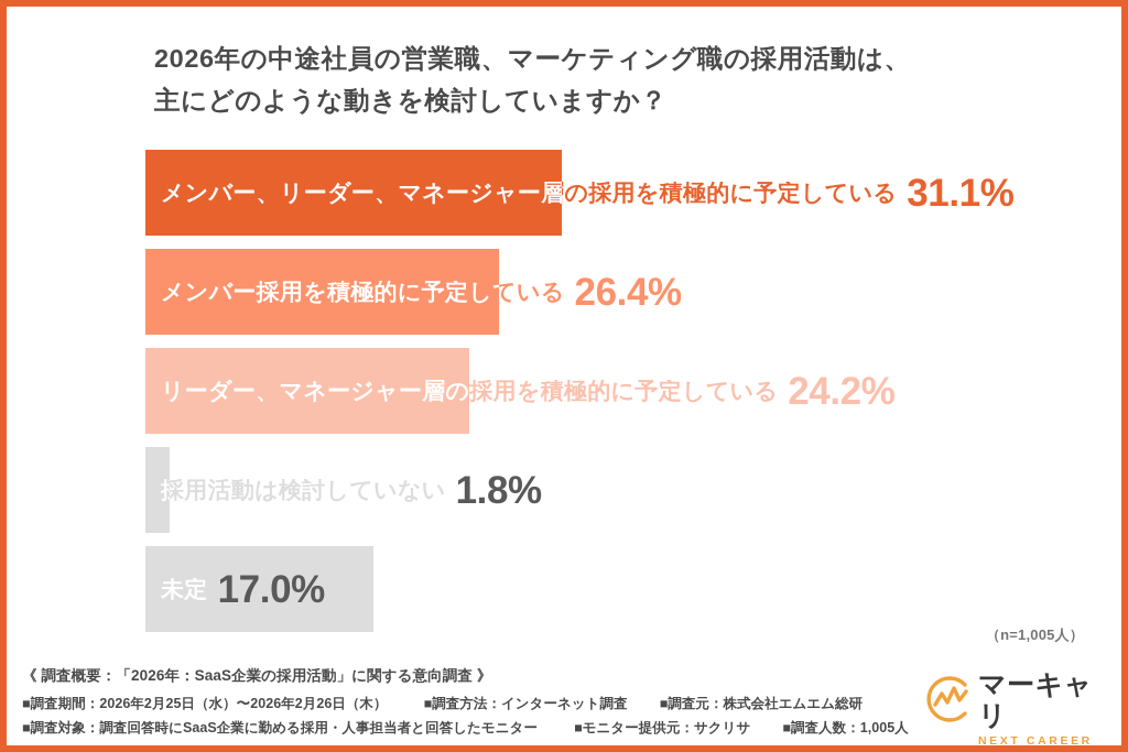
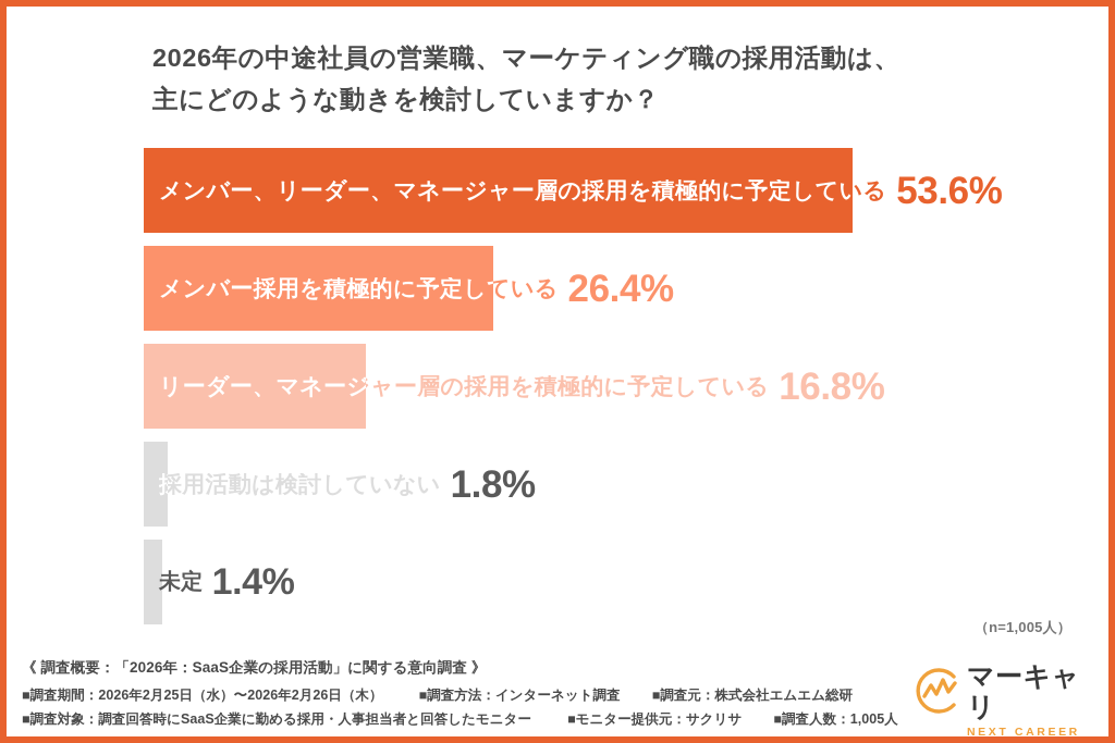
メンバー、リーダー、マネージャー層の採用を積極的に予定している: 31.1% -> 53.6%
リーダー、マネージャー層の採用を積極的に予定している: 24.2% -> 16.8%
未定: 17.0% -> 1.4%
